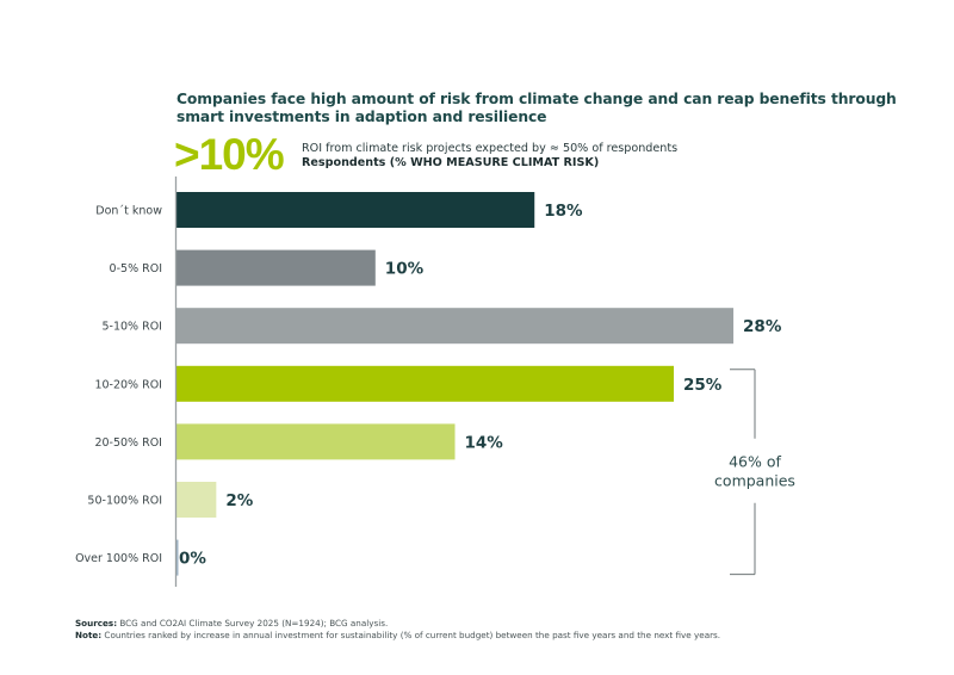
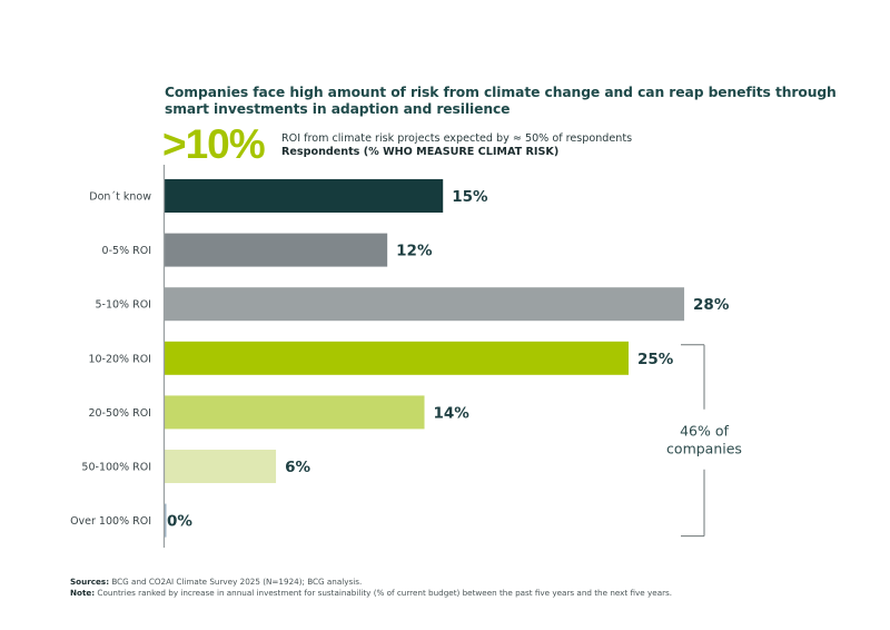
Don´t know: 18% -> 15%
0-5% ROI: 10% -> 12%
50-100% ROI: 2% -> 6%
